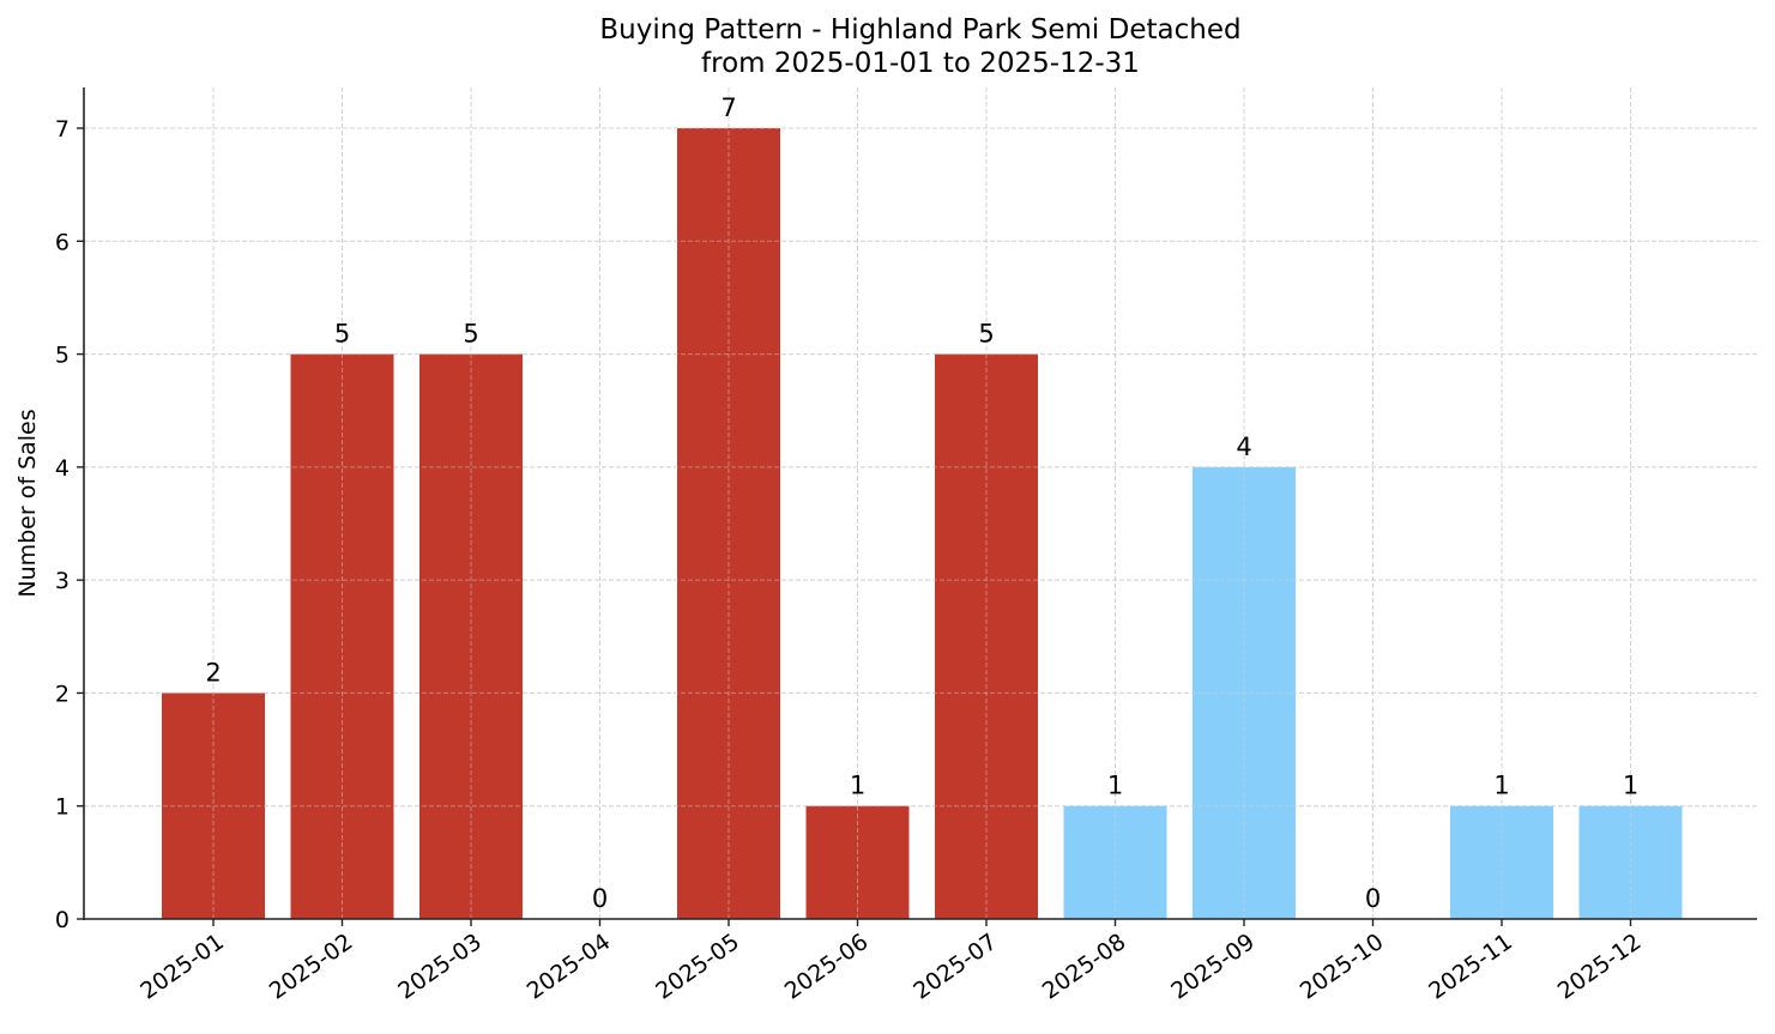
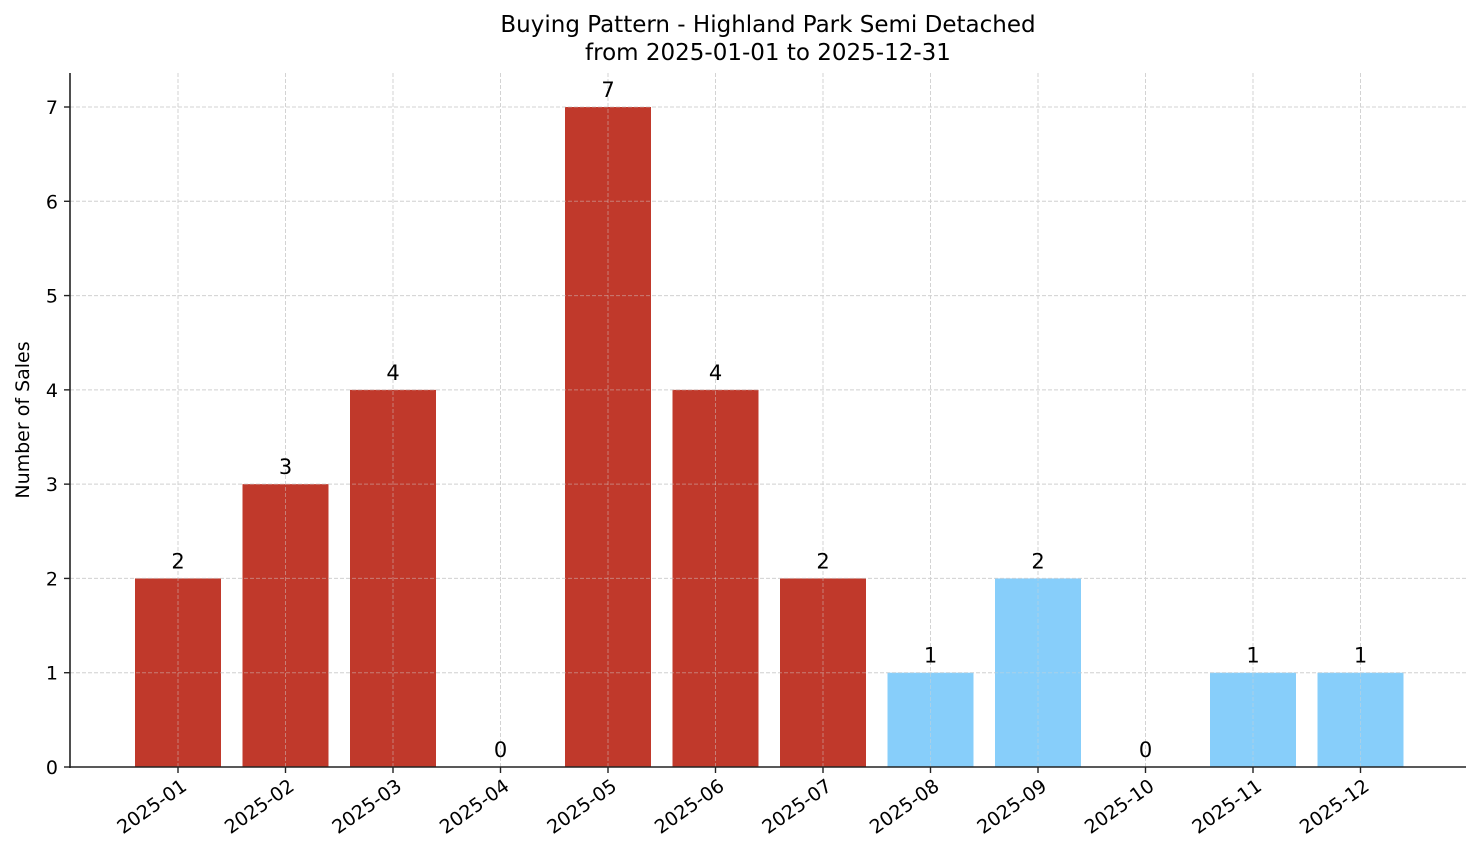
2025-02: 5 -> 3
2025-03: 5 -> 4
2025-06: 1 -> 4
2025-07: 5 -> 2
2025-09: 4 -> 2
